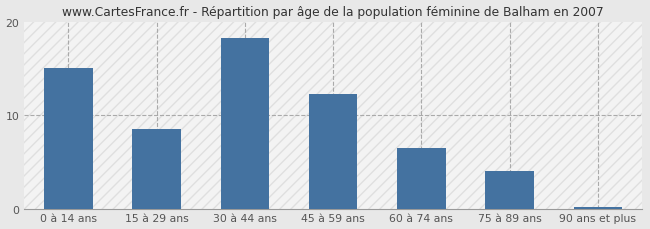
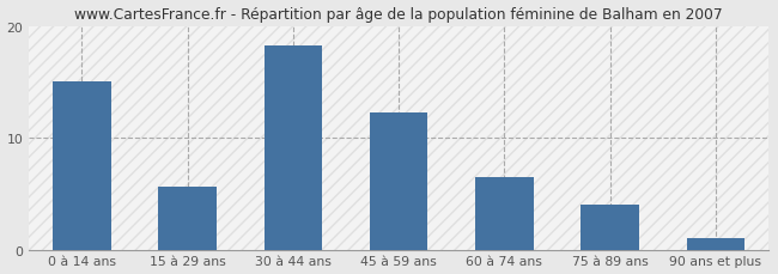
15 à 29 ans: 8.5 -> 5.6
90 ans et plus: 0.2 -> 1.0
